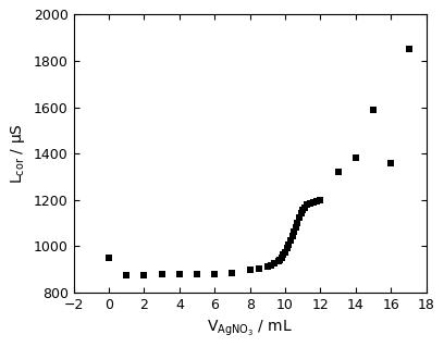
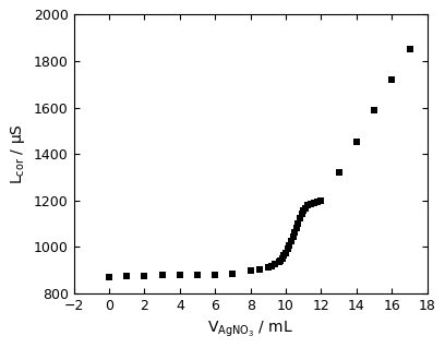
0: 950 -> 870
14: 1380 -> 1450
16: 1360 -> 1720
